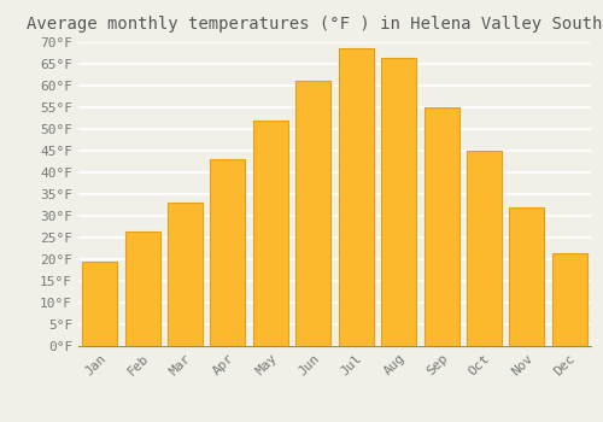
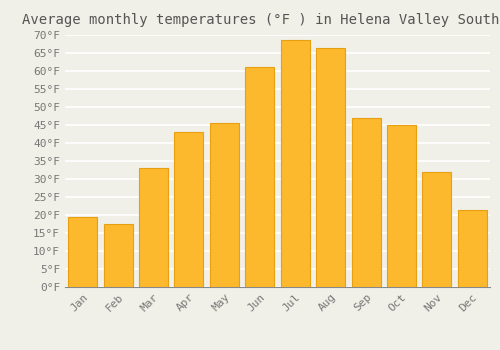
Feb: 26.5°F -> 17.5°F
May: 52.0°F -> 45.5°F
Sep: 55.0°F -> 47.0°F
